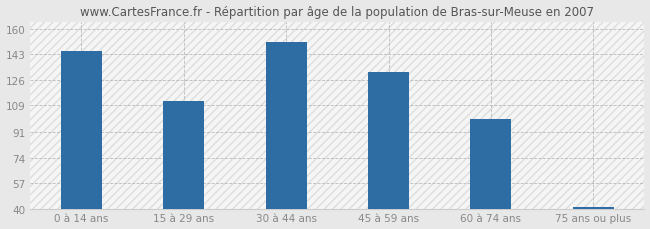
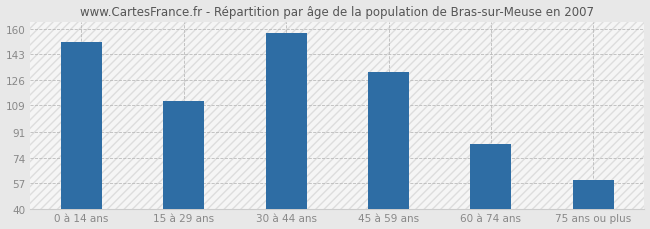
0 à 14 ans: 145 -> 151
30 à 44 ans: 151 -> 157
60 à 74 ans: 100 -> 83
75 ans ou plus: 41 -> 59
